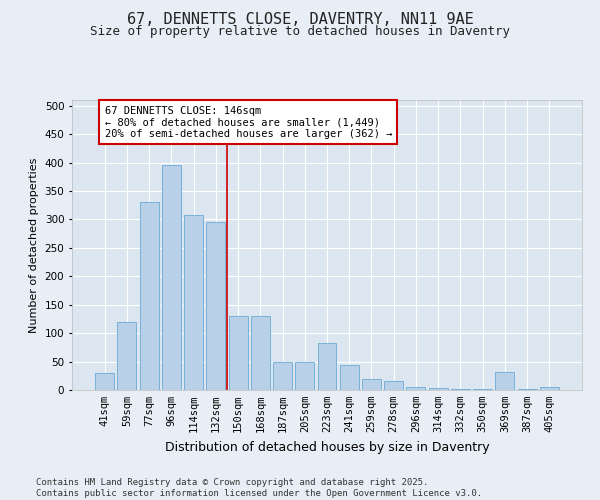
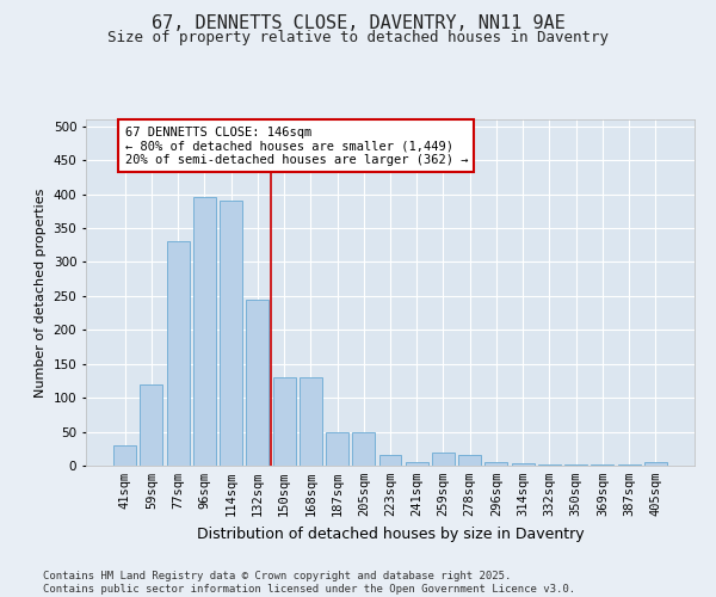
114sqm: 308 -> 390
132sqm: 296 -> 245
223sqm: 82 -> 15
241sqm: 44 -> 5
369sqm: 32 -> 1
